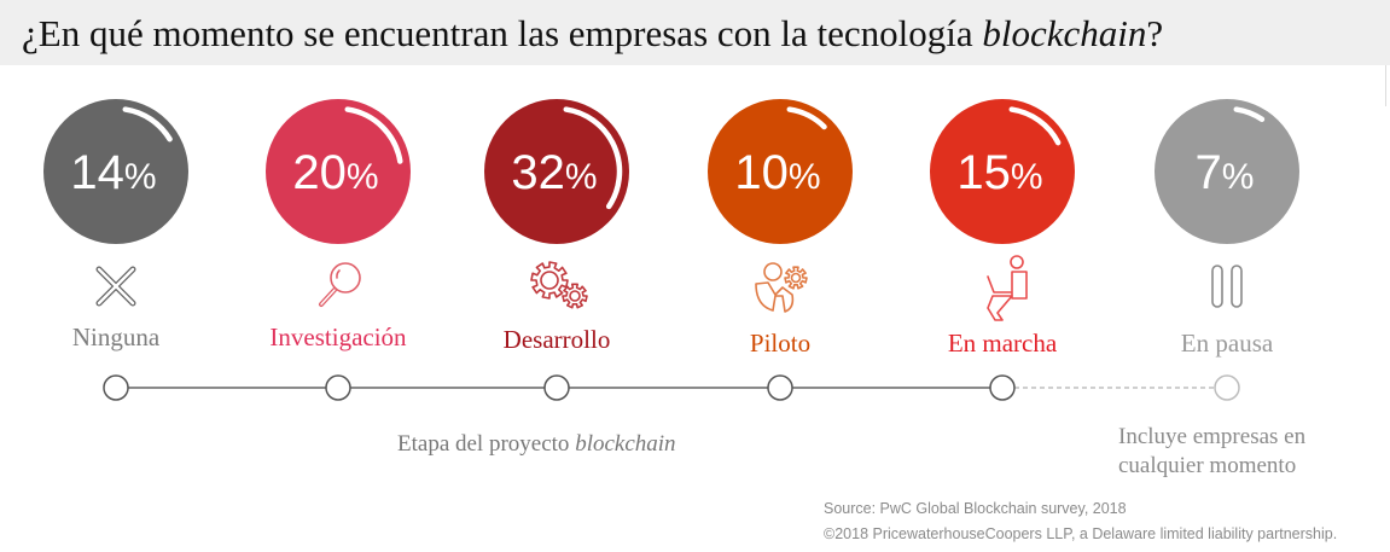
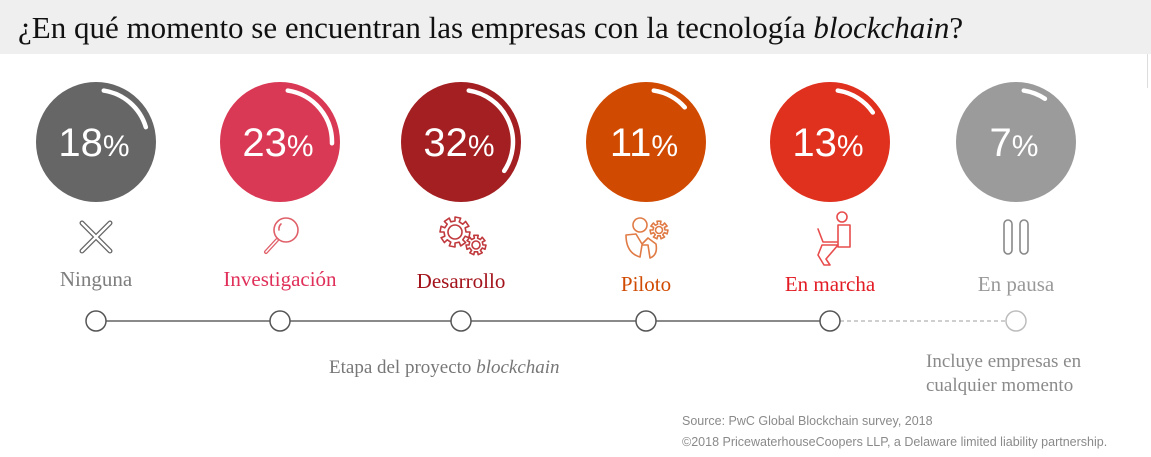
Ninguna: 14 -> 18
Investigación: 20 -> 23
Piloto: 10 -> 11
En marcha: 15 -> 13
